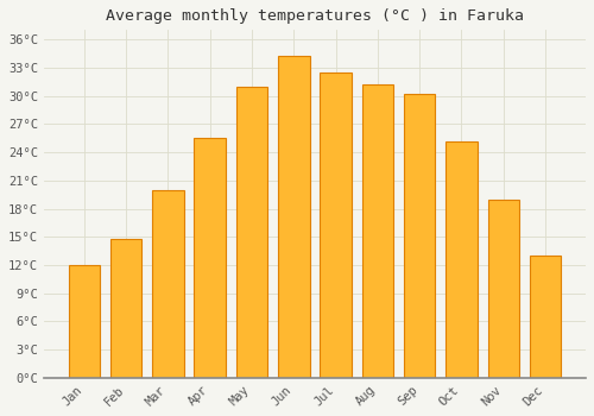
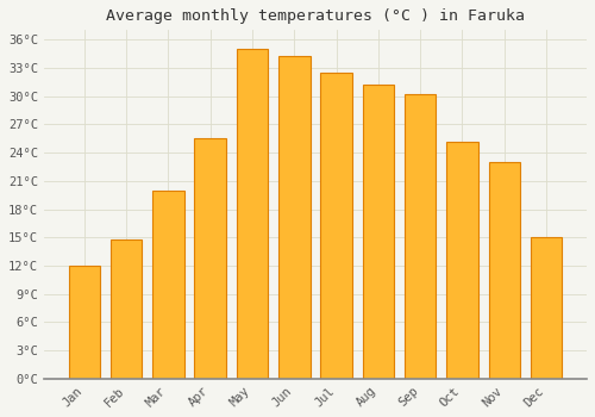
May: 31.0°C -> 35.0°C
Nov: 19.0°C -> 23.0°C
Dec: 13.0°C -> 15.0°C
